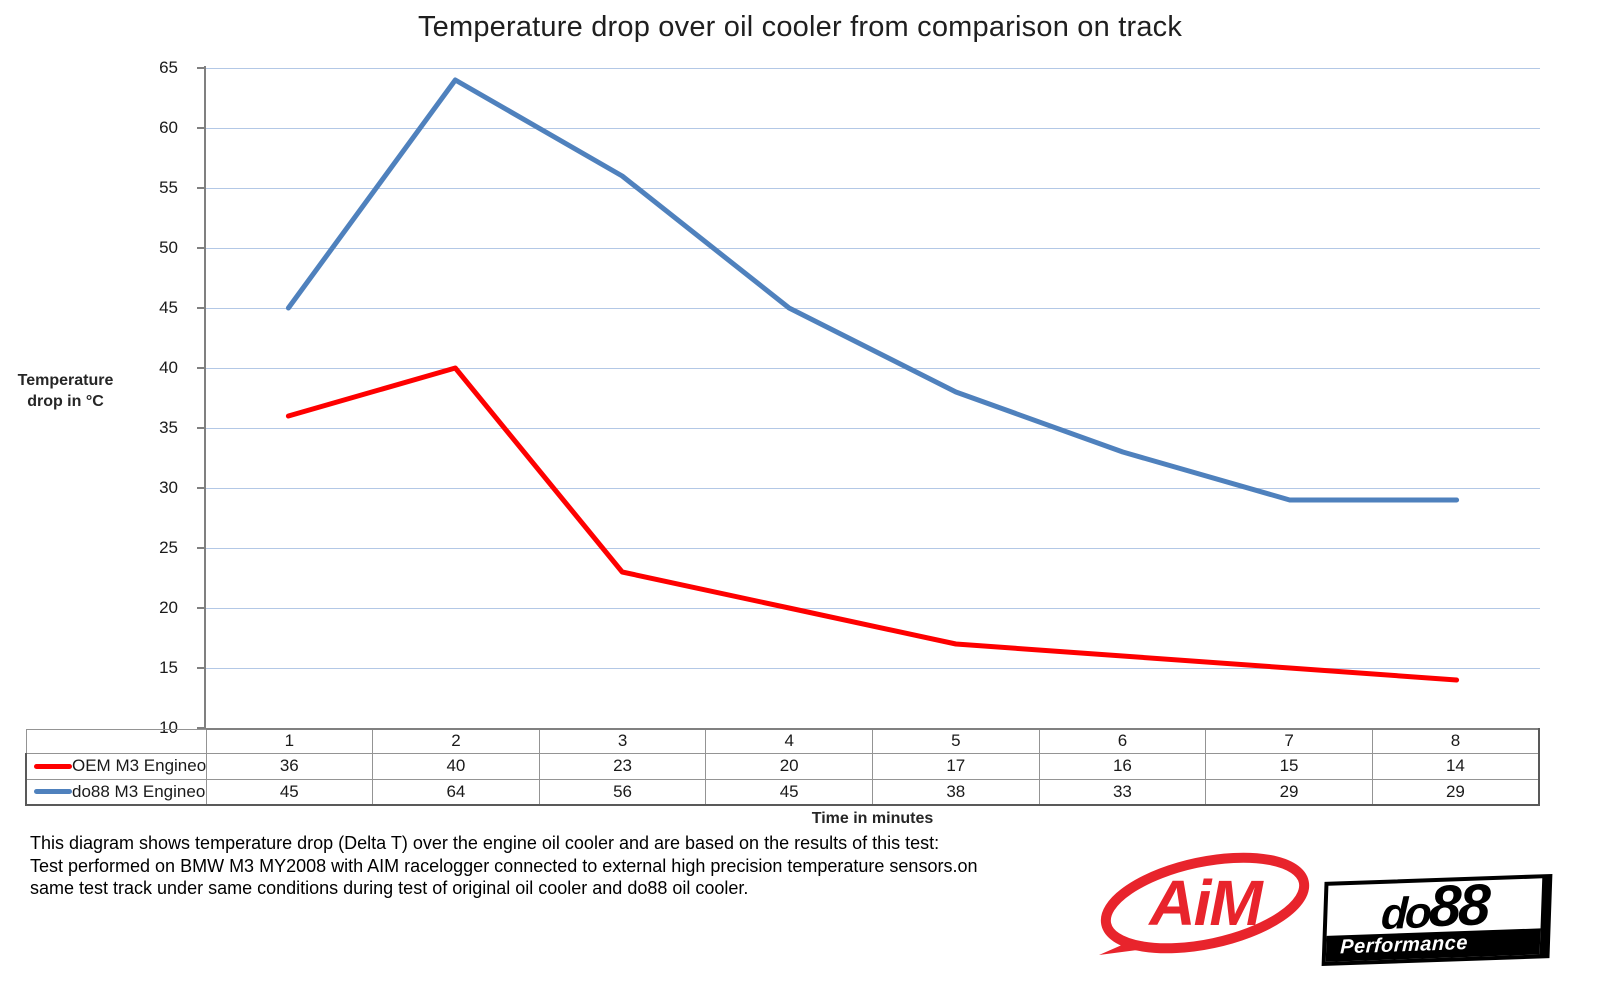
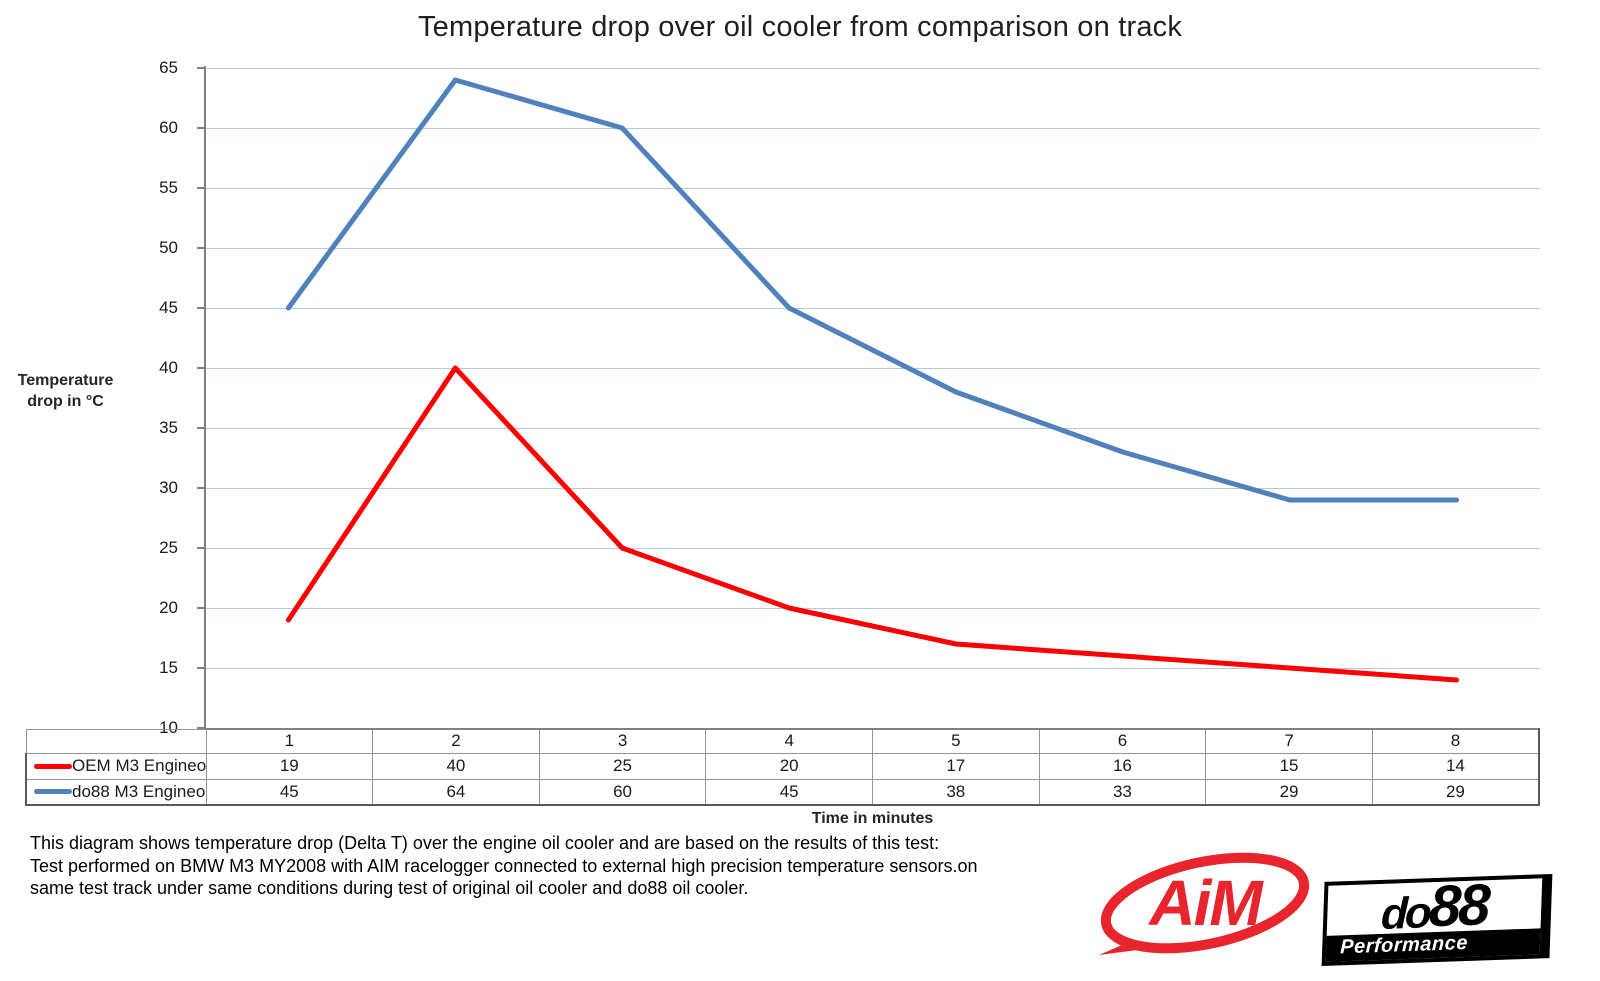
OEM M3 Engineoil/1: 36 -> 19
OEM M3 Engineoil/3: 23 -> 25
do88 M3 Engineoil/3: 56 -> 60
